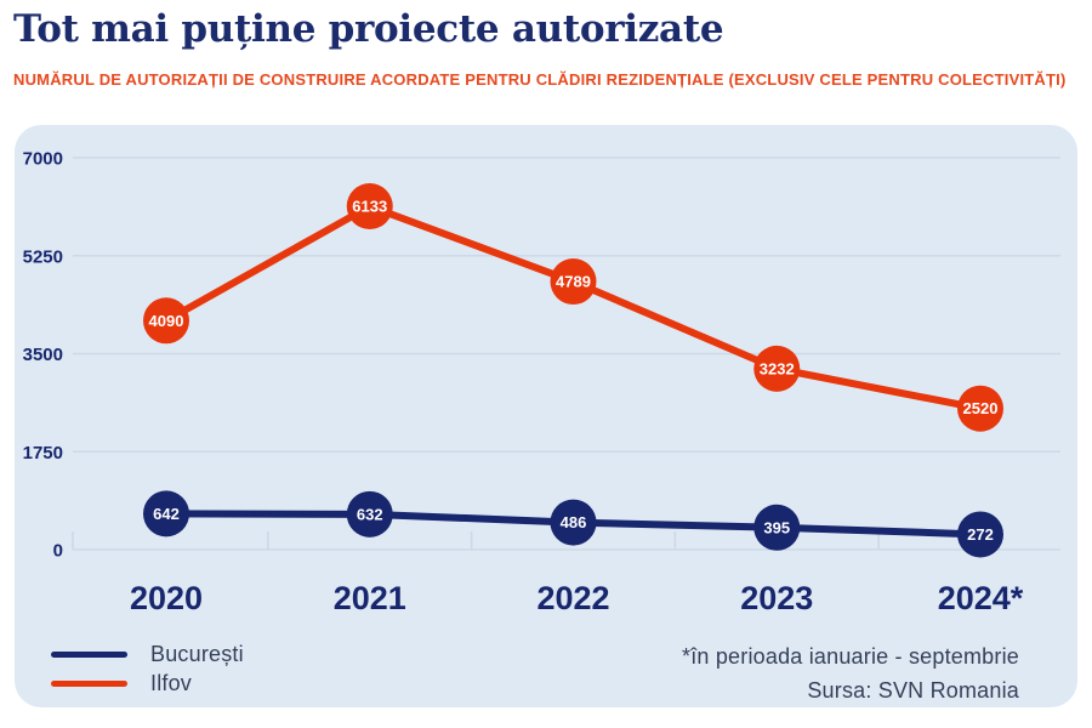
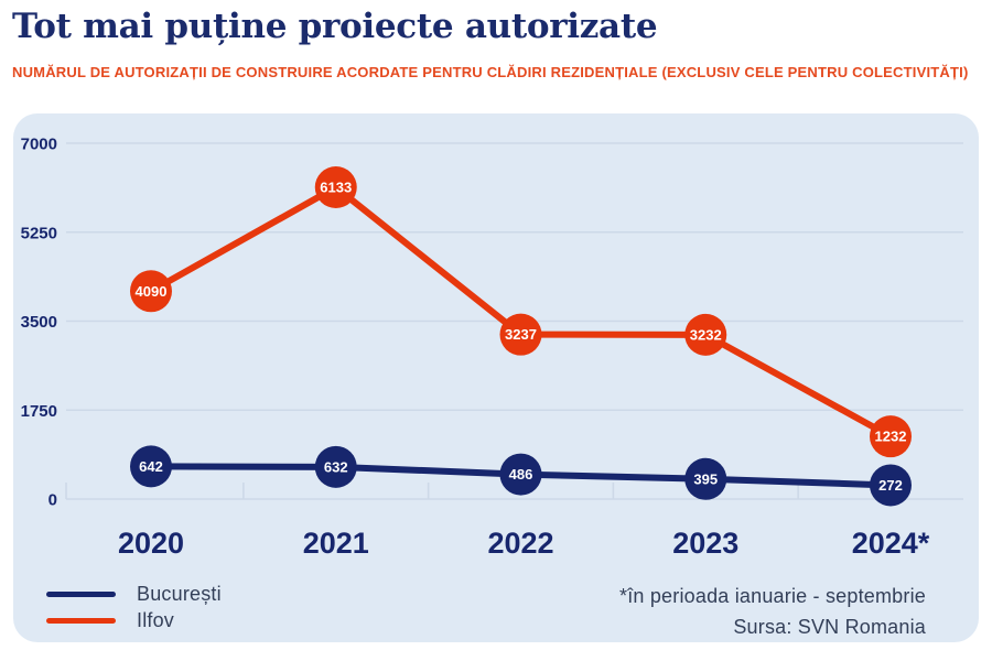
Ilfov/2022: 4789 -> 3237
Ilfov/2024*: 2520 -> 1232
